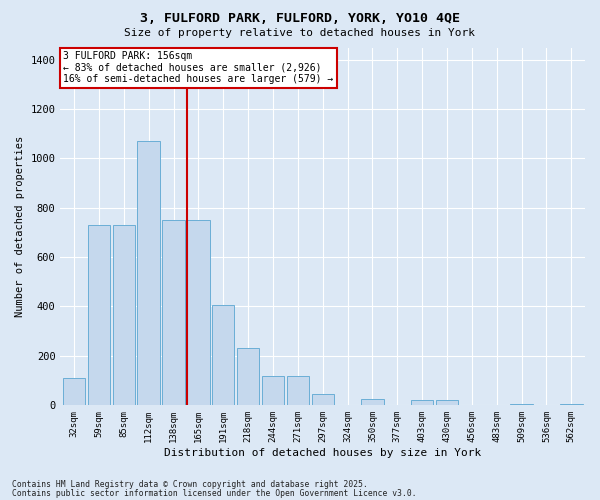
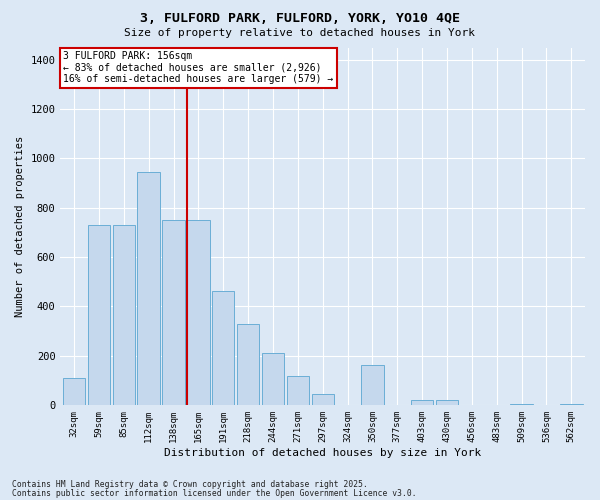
112sqm: 1070 -> 945
191sqm: 405 -> 460
218sqm: 230 -> 330
244sqm: 115 -> 210
350sqm: 25 -> 160
